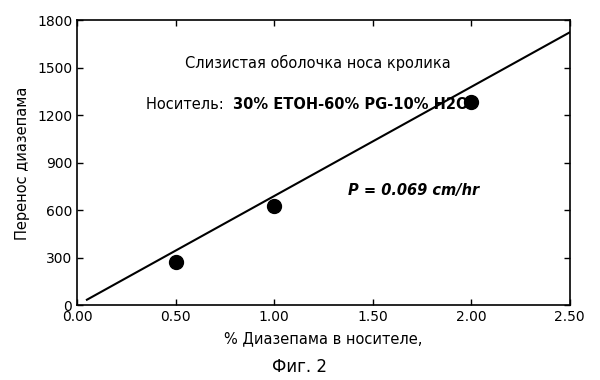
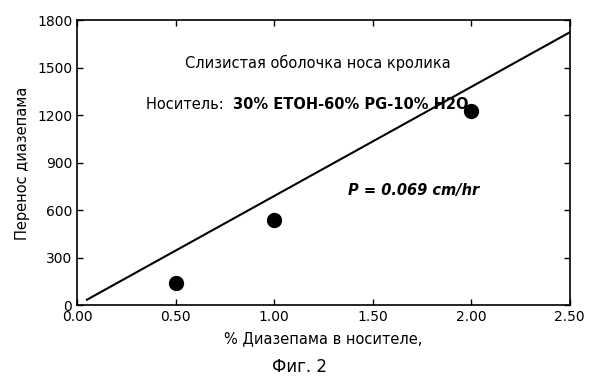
0.50: 270 -> 140
1.00: 620 -> 540
2.00: 1280 -> 1230
